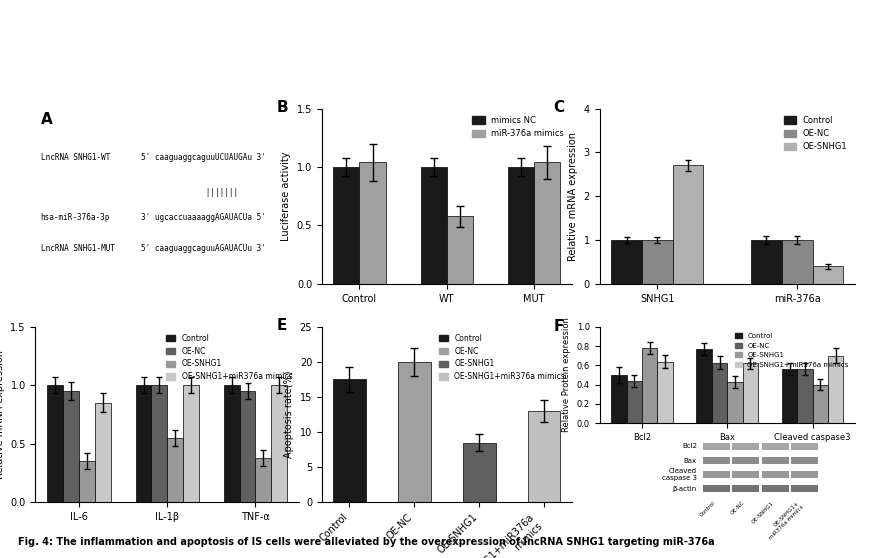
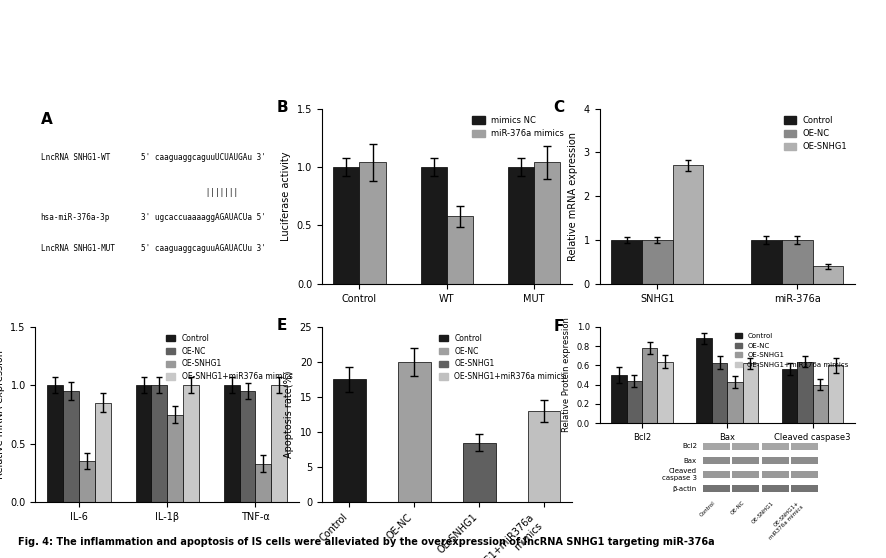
OE-SNHG1/IL-1β: 0.55 -> 0.75
OE-SNHG1/TNF-α: 0.38 -> 0.33
Control/Bax: 0.77 -> 0.88
OE-NC/Cleaved caspase3: 0.56 -> 0.64
OE-SNHG1+miR376a mimics/Cleaved caspase3: 0.70 -> 0.60
